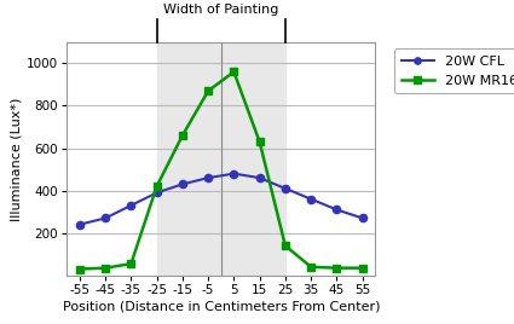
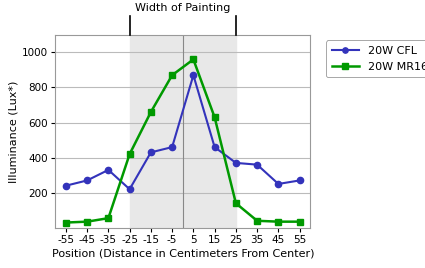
20W CFL/-25: 390 -> 220
20W CFL/5: 480 -> 870
20W CFL/25: 410 -> 370
20W CFL/45: 310 -> 250
